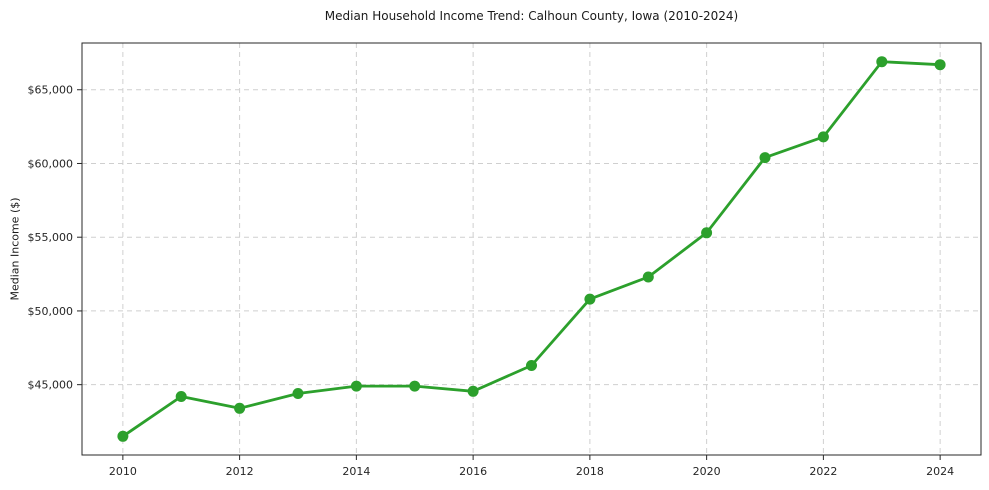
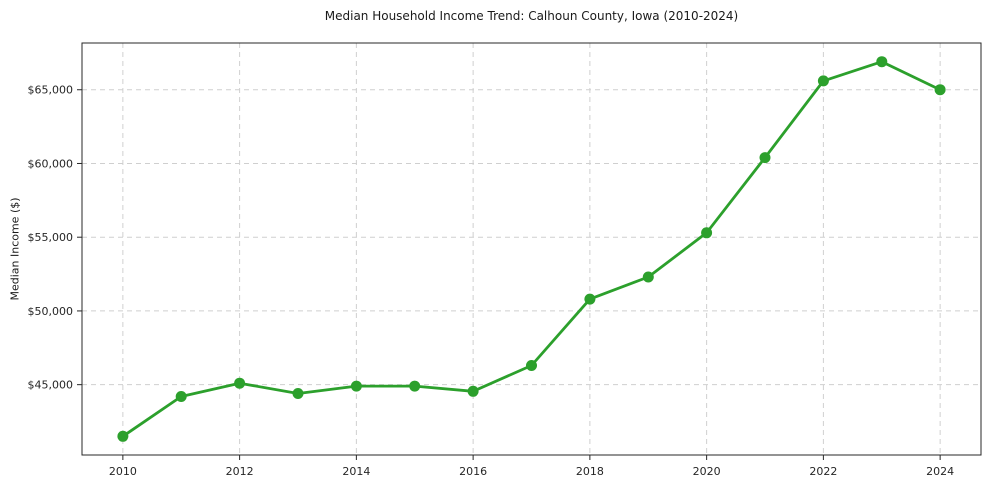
2012: $43400 -> $45100
2022: $61800 -> $65600
2024: $66700 -> $65000
